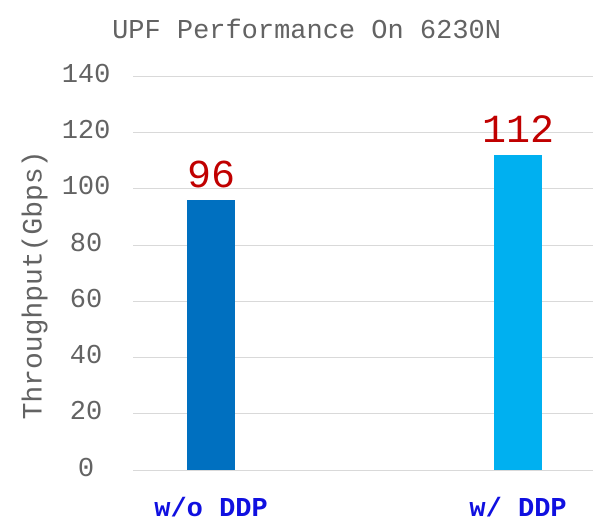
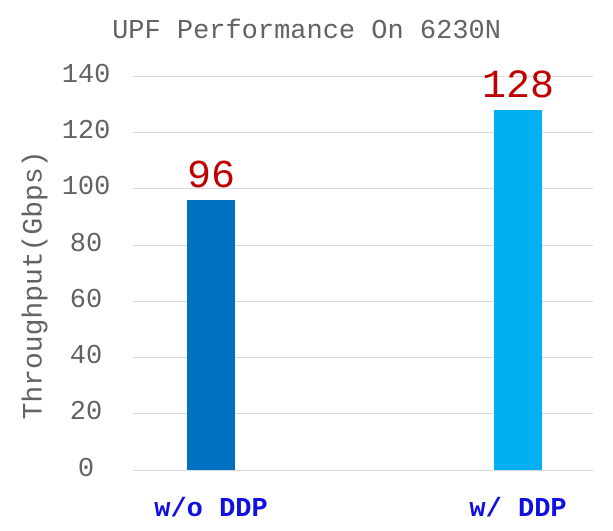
w/ DDP: 112 -> 128
